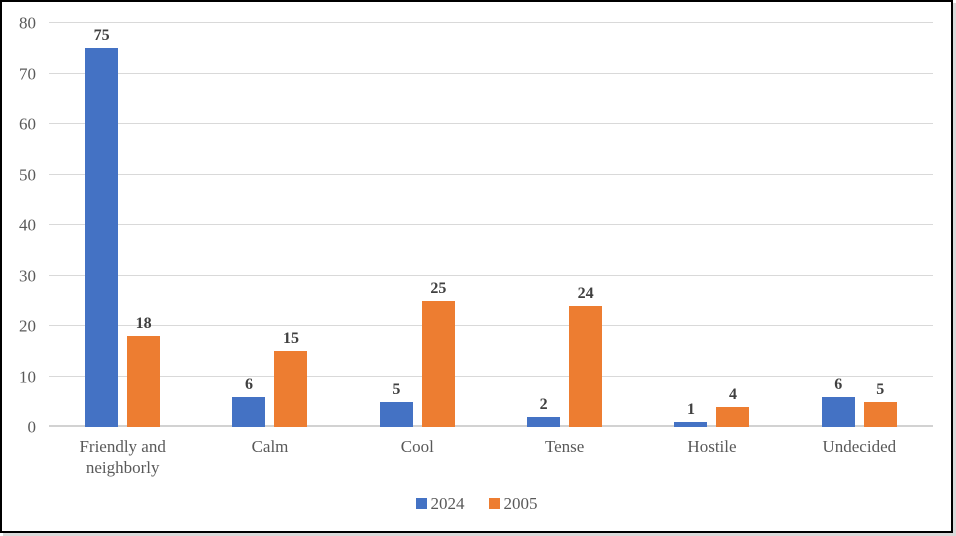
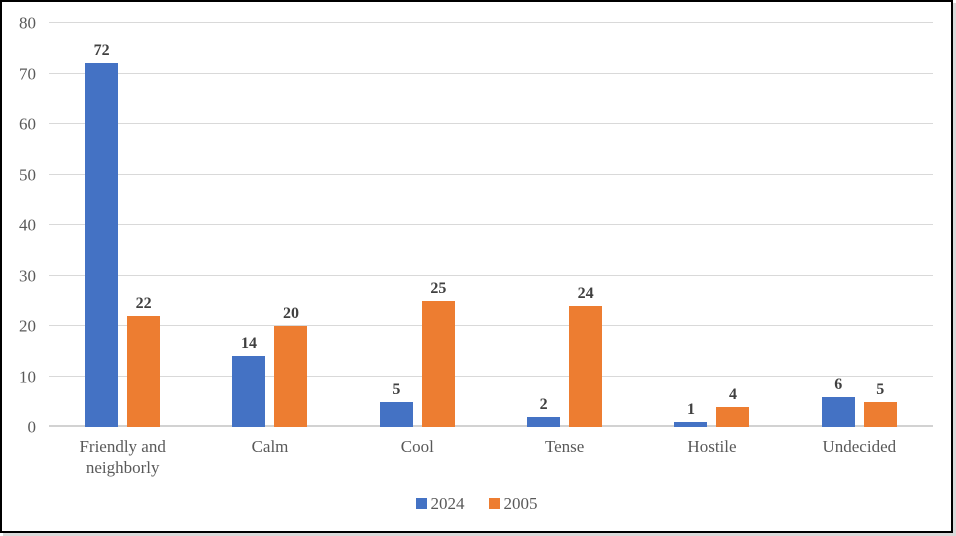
2024/Friendly and neighborly: 75 -> 72
2005/Friendly and neighborly: 18 -> 22
2024/Calm: 6 -> 14
2005/Calm: 15 -> 20
